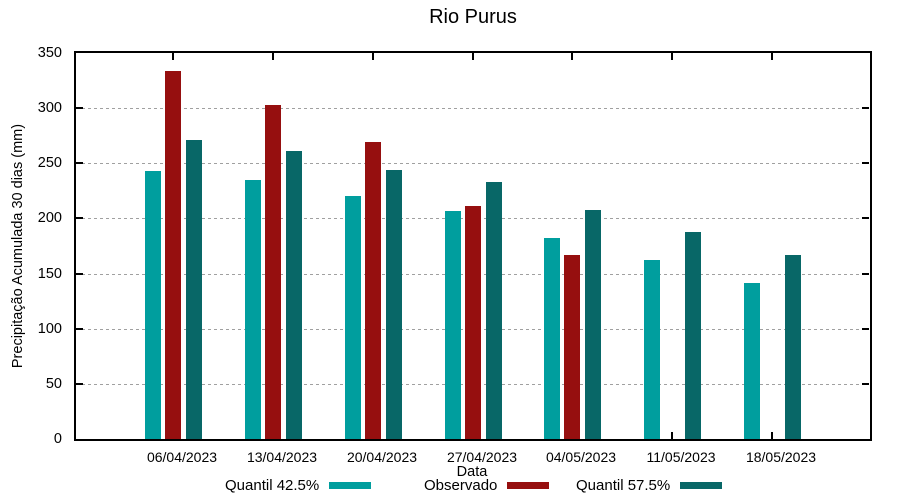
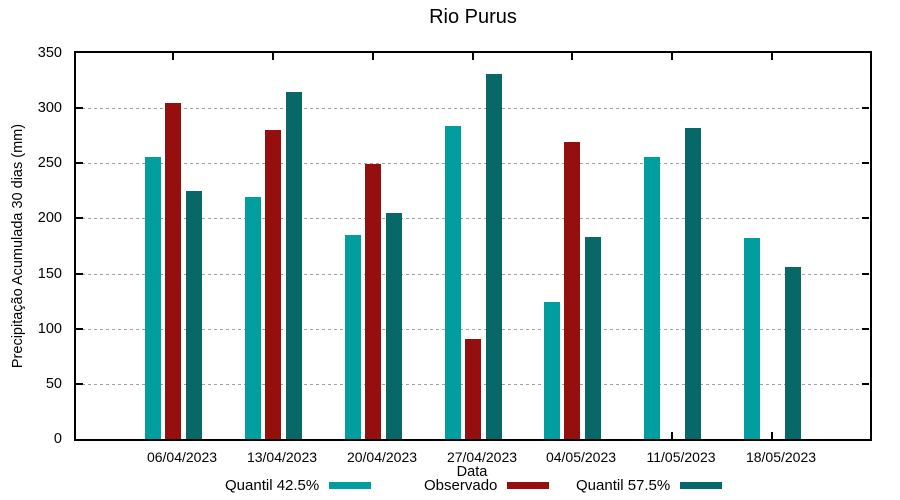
Quantil 42.5%/06/04/2023: 243 -> 256
Observado/06/04/2023: 334 -> 305
Quantil 57.5%/06/04/2023: 271 -> 225
Quantil 42.5%/13/04/2023: 235 -> 219
Observado/13/04/2023: 303 -> 280
Quantil 57.5%/13/04/2023: 261 -> 315
Quantil 42.5%/20/04/2023: 220 -> 185
Observado/20/04/2023: 269 -> 249
Quantil 57.5%/20/04/2023: 244 -> 205
Quantil 42.5%/27/04/2023: 207 -> 284
Observado/27/04/2023: 211 -> 91
Quantil 57.5%/27/04/2023: 233 -> 331
Quantil 42.5%/04/05/2023: 182 -> 124
Observado/04/05/2023: 167 -> 269
Quantil 57.5%/04/05/2023: 208 -> 183
Quantil 42.5%/11/05/2023: 162 -> 256
Quantil 57.5%/11/05/2023: 188 -> 282
Quantil 42.5%/18/05/2023: 141 -> 182
Quantil 57.5%/18/05/2023: 167 -> 156
